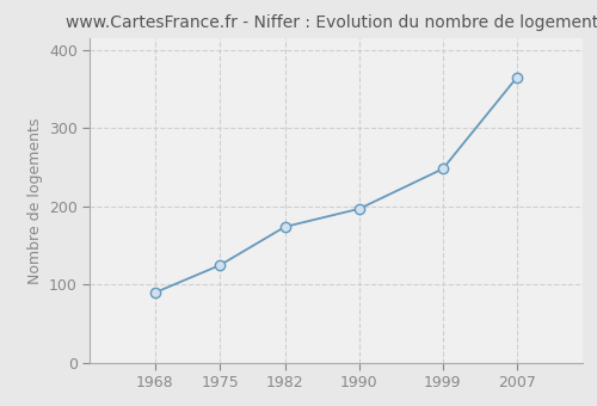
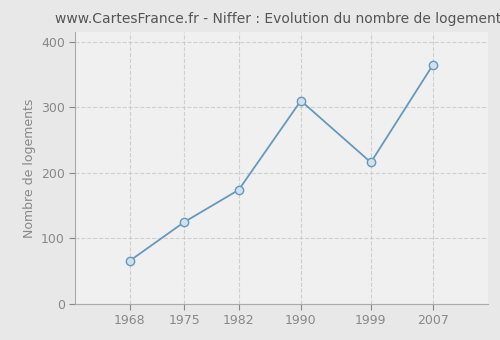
1968: 90 -> 66
1990: 197 -> 310
1999: 248 -> 216
